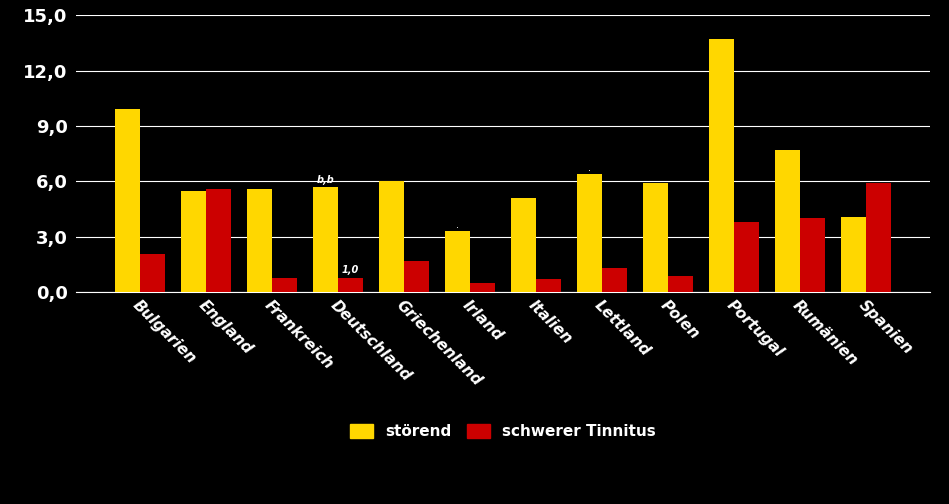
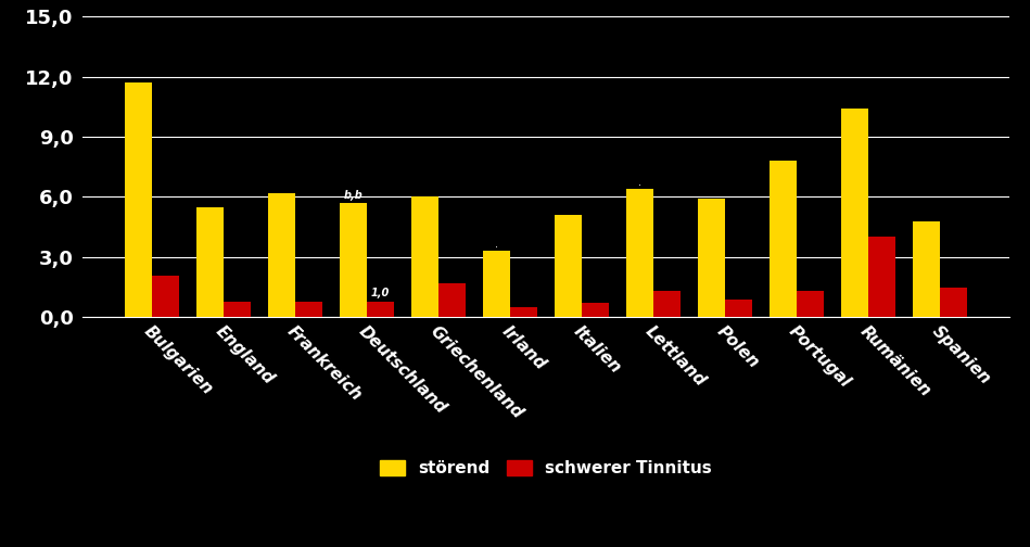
störend/Bulgarien: 9,9 -> 11,7
schwerer Tinnitus/England: 5,6 -> 0,8
störend/Frankreich: 5,6 -> 6,2
störend/Portugal: 13,7 -> 7,8
schwerer Tinnitus/Portugal: 3,8 -> 1,3
störend/Rumänien: 7,7 -> 10,4
störend/Spanien: 4,1 -> 4,8
schwerer Tinnitus/Spanien: 5,9 -> 1,5
